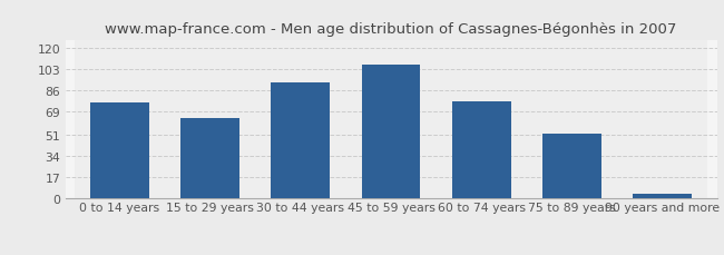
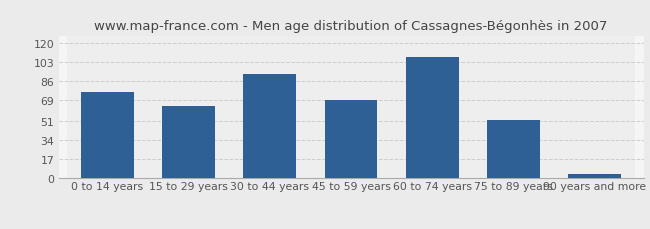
45 to 59 years: 106 -> 69
60 to 74 years: 77 -> 107
